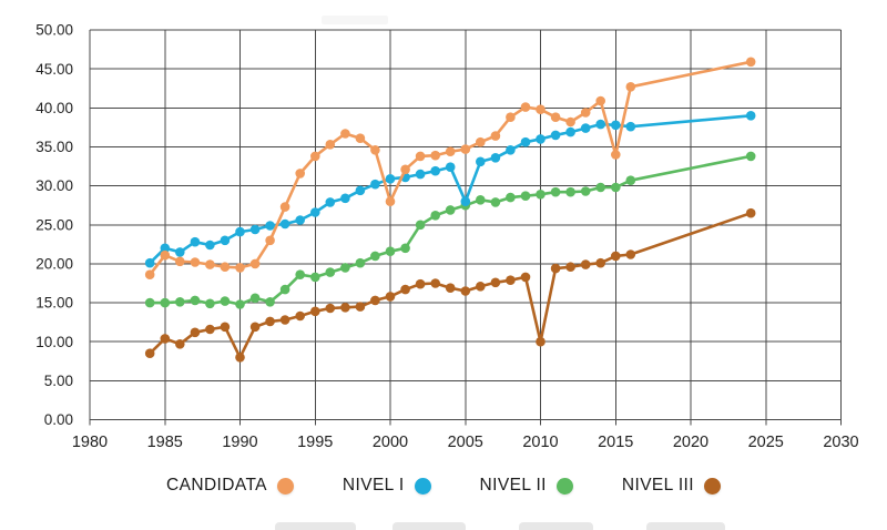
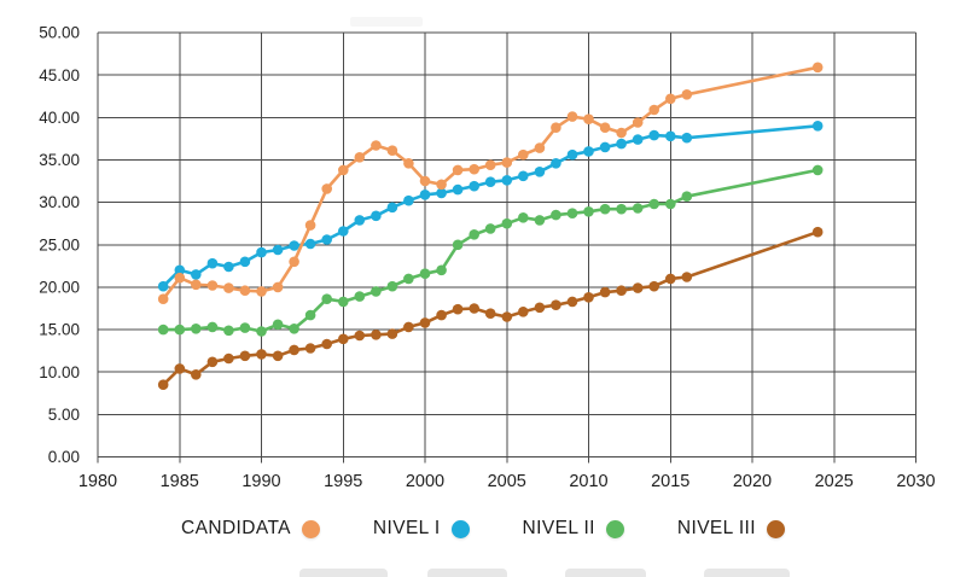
NIVEL III/1990: 8 -> 12
CANDIDATA/2000: 28 -> 32
NIVEL I/2005: 28 -> 33
NIVEL III/2010: 10 -> 19
CANDIDATA/2015: 34 -> 42
